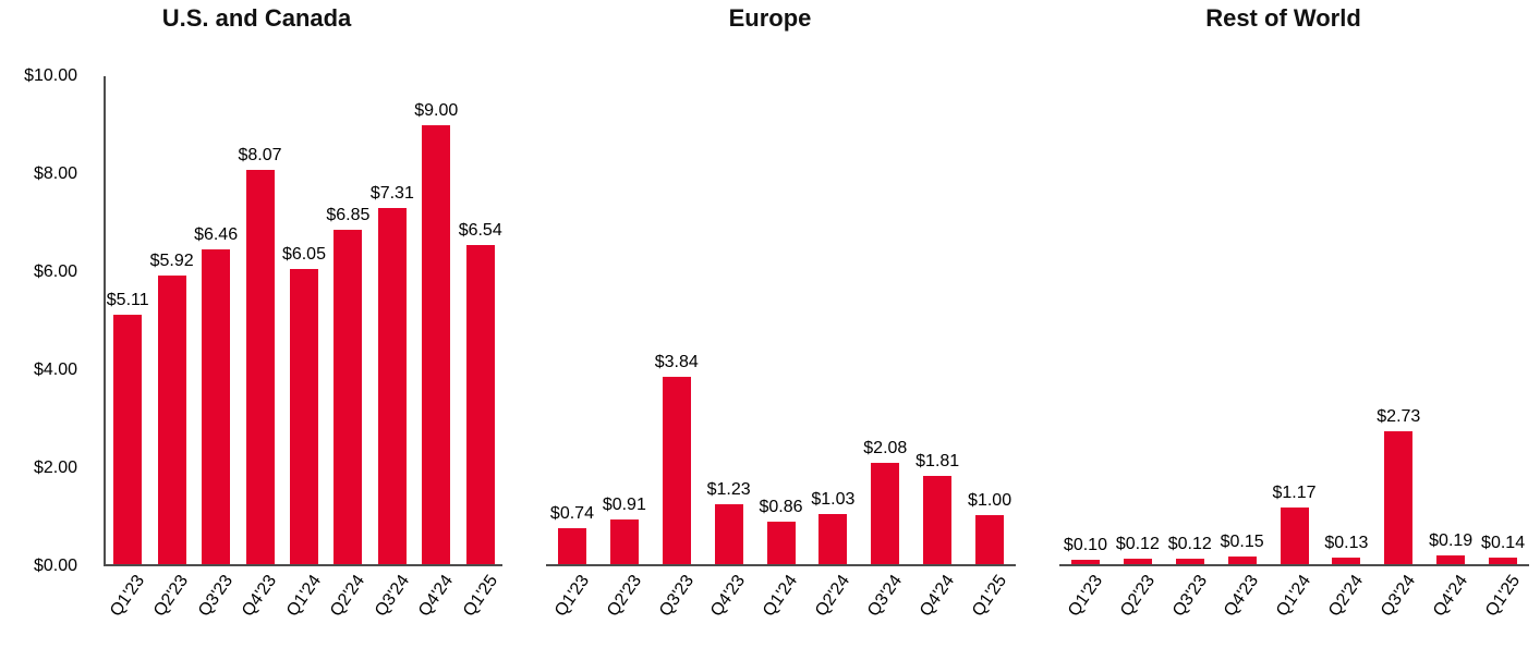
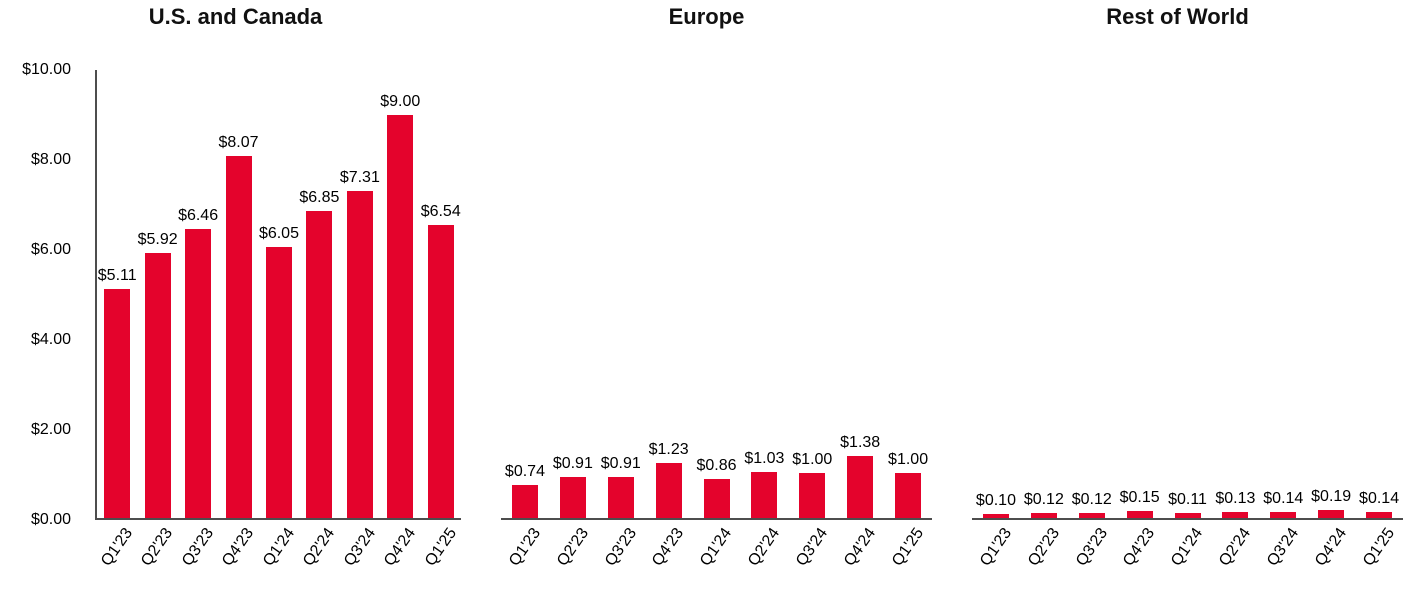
Europe/Q3'23: $3.84 -> $0.91
Europe/Q3'24: $2.08 -> $1.00
Europe/Q4'24: $1.81 -> $1.38
Rest of World/Q1'24: $1.17 -> $0.11
Rest of World/Q3'24: $2.73 -> $0.14
